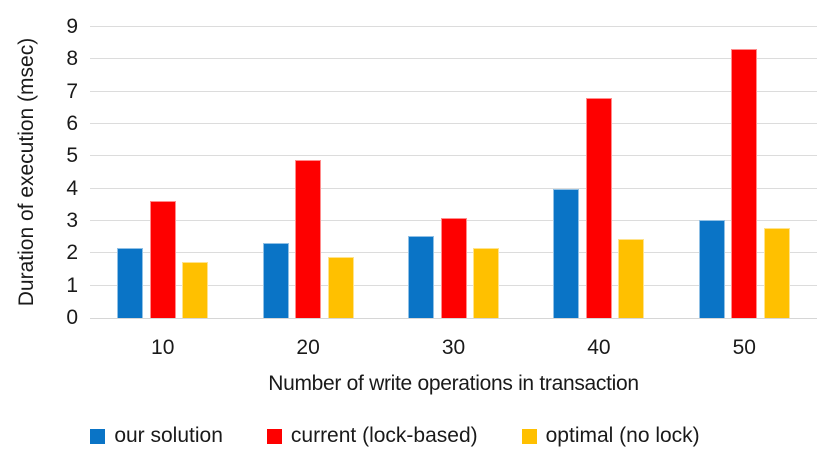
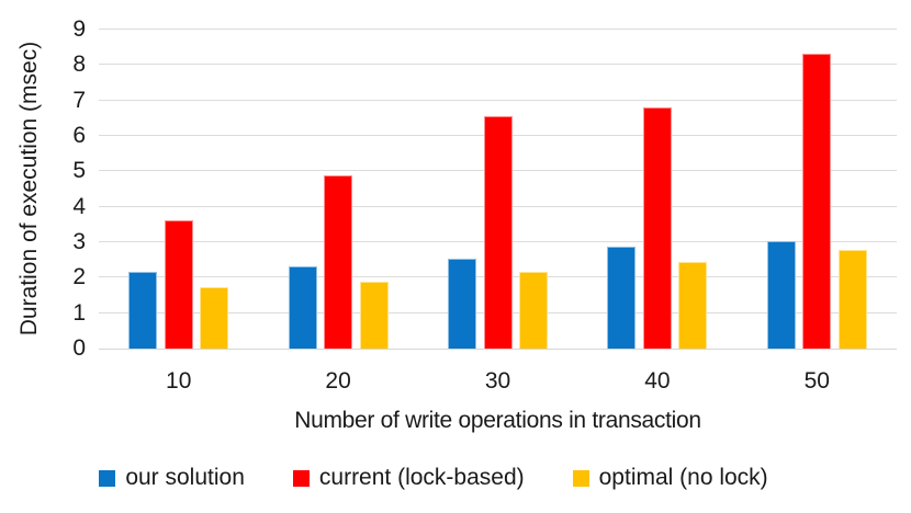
current (lock-based)/30: 3.1 -> 6.6
our solution/40: 4.0 -> 2.9
